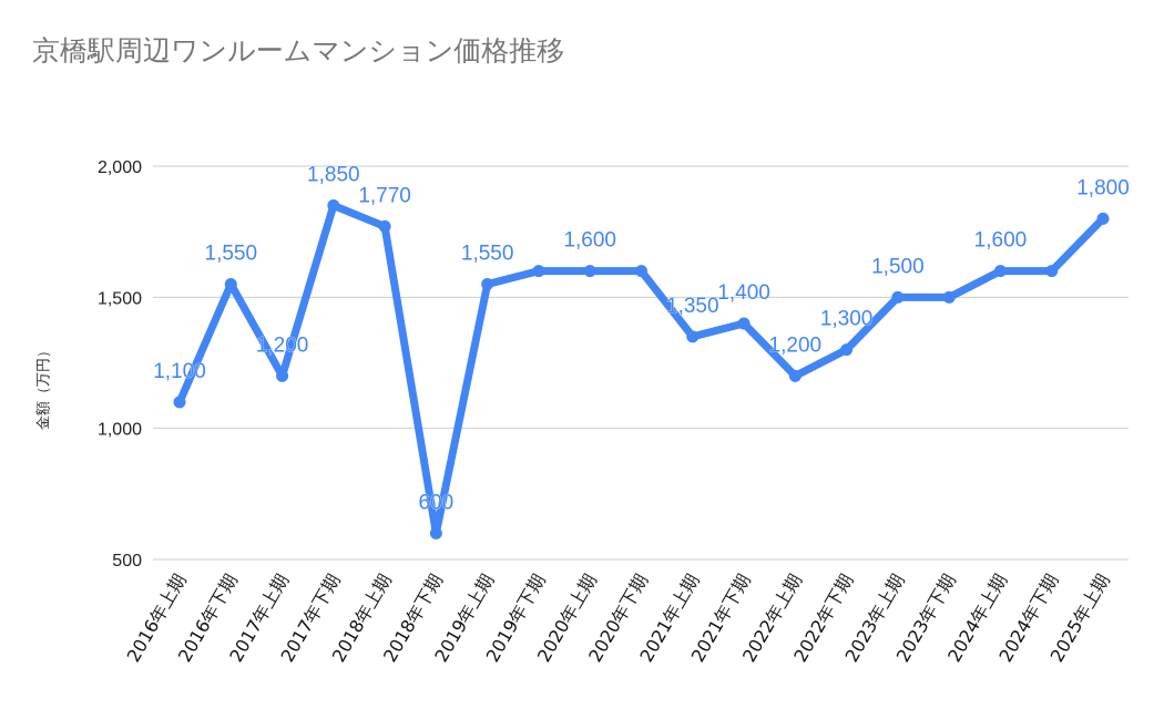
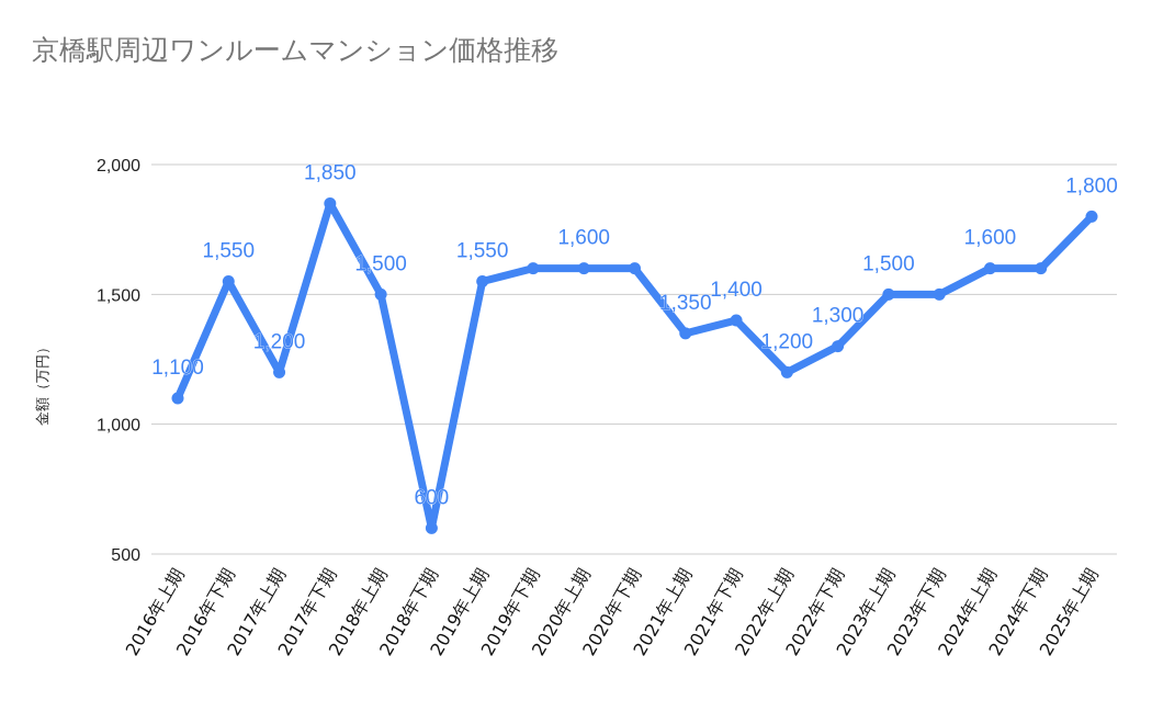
2018年上期: 1,770 -> 1,500
